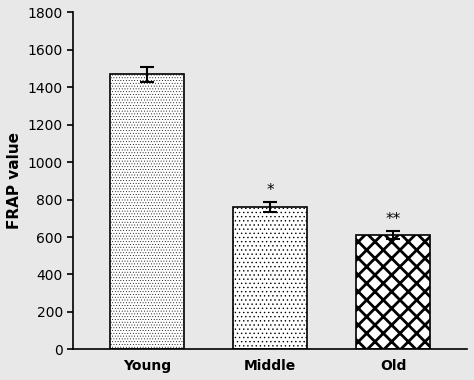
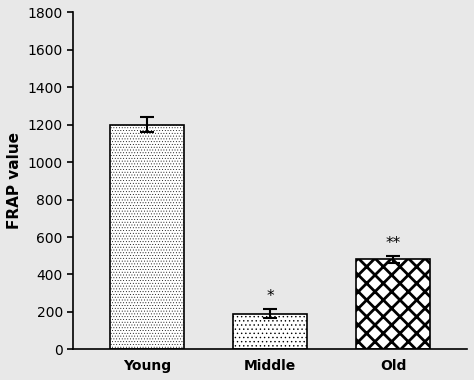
Young: 1470 -> 1200
Middle: 760 -> 190
Old: 610 -> 480
